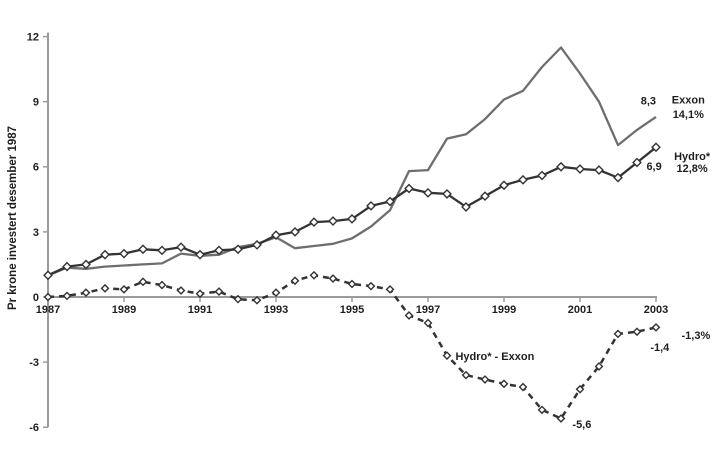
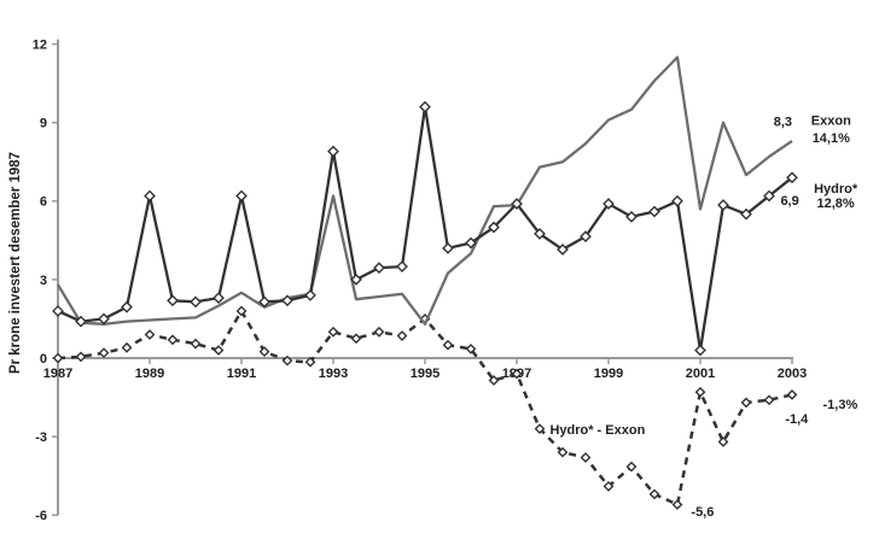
Exxon/1987: 1.0 -> 2.8
Hydro*/1987: 1.0 -> 1.8
Hydro* - Exxon/1989: 0.3 -> 0.9
Hydro*/1989: 2.0 -> 6.2
Hydro* - Exxon/1991: 0.1 -> 1.8
Exxon/1991: 1.9 -> 2.5
Hydro*/1991: 1.9 -> 6.2
Hydro* - Exxon/1993: 0.2 -> 1.0
Exxon/1993: 2.8 -> 6.2
Hydro*/1993: 2.9 -> 7.9
Hydro* - Exxon/1995: 0.6 -> 1.5
Exxon/1995: 2.7 -> 1.3
Hydro*/1995: 3.6 -> 9.6
Hydro* - Exxon/1997: -1.2 -> -0.6
Hydro*/1997: 4.8 -> 5.9
Hydro* - Exxon/1999: -4.0 -> -4.9
Hydro*/1999: 5.2 -> 5.9
Hydro* - Exxon/2001: -4.2 -> -1.3
Exxon/2001: 10.3 -> 5.7
Hydro*/2001: 5.9 -> 0.3
